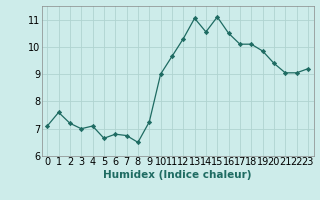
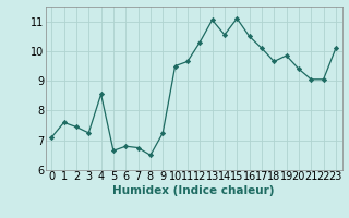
2: 7.20 -> 7.45
3: 7.00 -> 7.25
4: 7.10 -> 8.55
10: 9.00 -> 9.50
18: 10.10 -> 9.65
23: 9.20 -> 10.10
